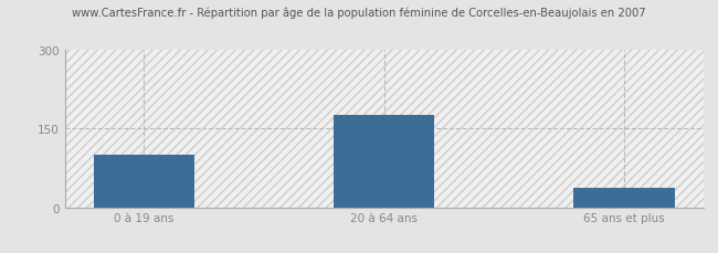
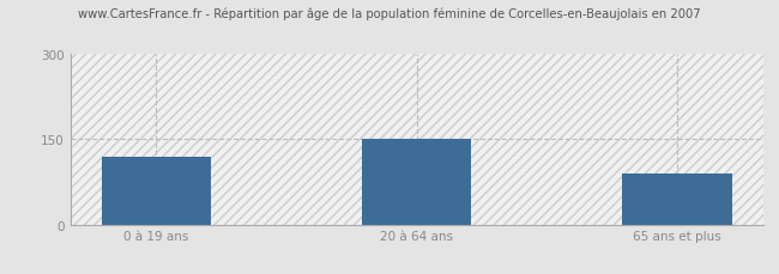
0 à 19 ans: 100 -> 120
20 à 64 ans: 175 -> 150
65 ans et plus: 38 -> 90
